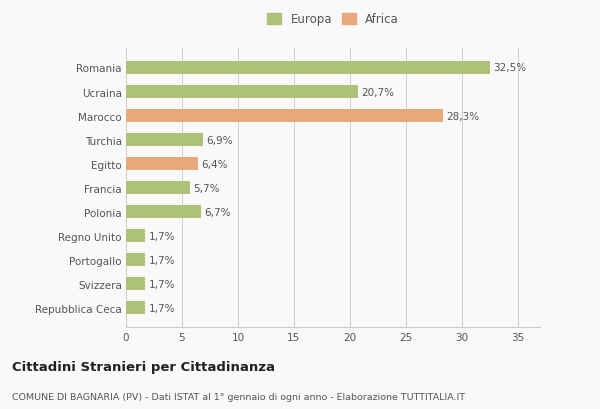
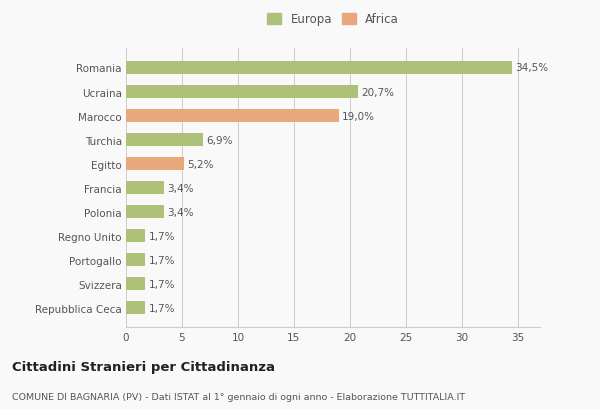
Romania: 32,5% -> 34,5%
Marocco: 28,3% -> 19,0%
Egitto: 6,4% -> 5,2%
Francia: 5,7% -> 3,4%
Polonia: 6,7% -> 3,4%
